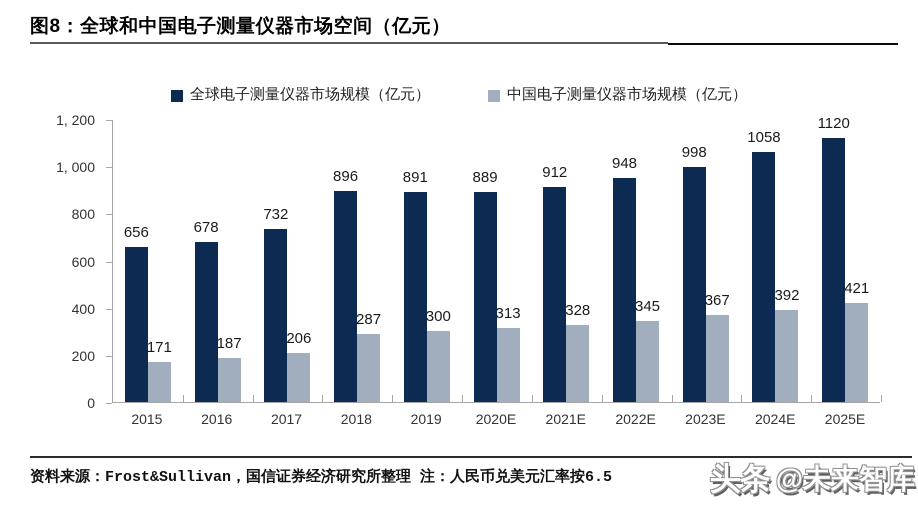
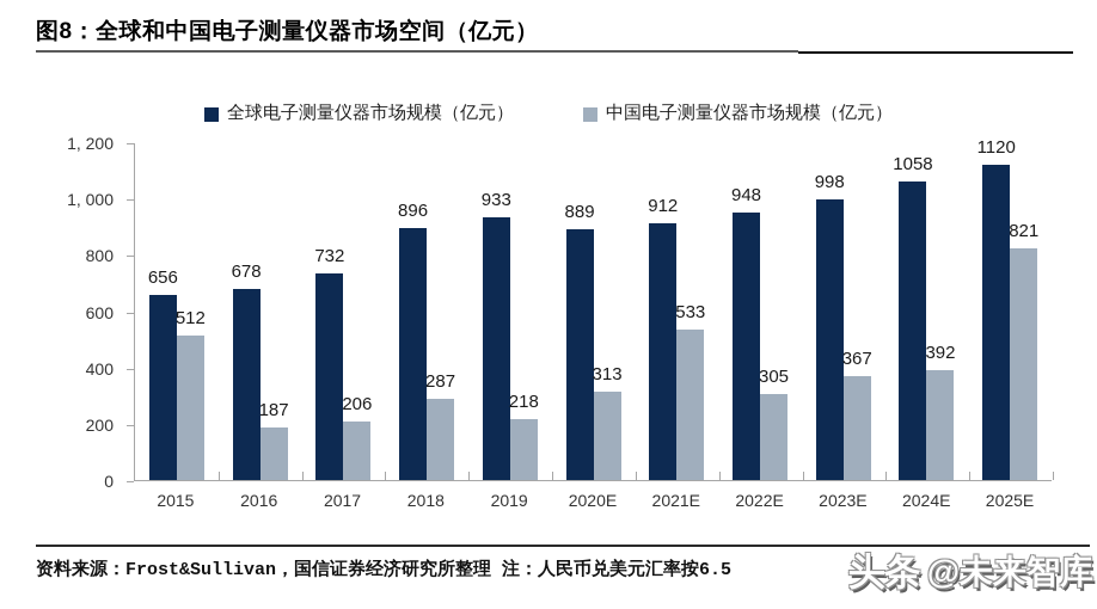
中国电子测量仪器市场规模（亿元）/2015: 171 -> 512
全球电子测量仪器市场规模（亿元）/2019: 891 -> 933
中国电子测量仪器市场规模（亿元）/2019: 300 -> 218
中国电子测量仪器市场规模（亿元）/2021E: 328 -> 533
中国电子测量仪器市场规模（亿元）/2022E: 345 -> 305
中国电子测量仪器市场规模（亿元）/2025E: 421 -> 821
